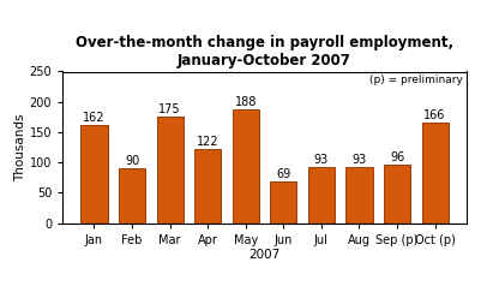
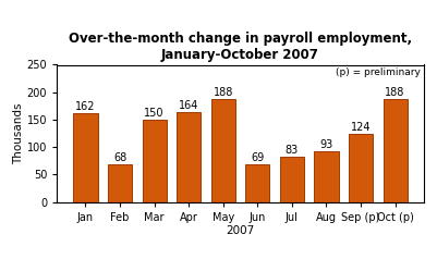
Feb: 90 -> 68
Mar: 175 -> 150
Apr: 122 -> 164
Jul: 93 -> 83
Sep (p): 96 -> 124
Oct (p): 166 -> 188
